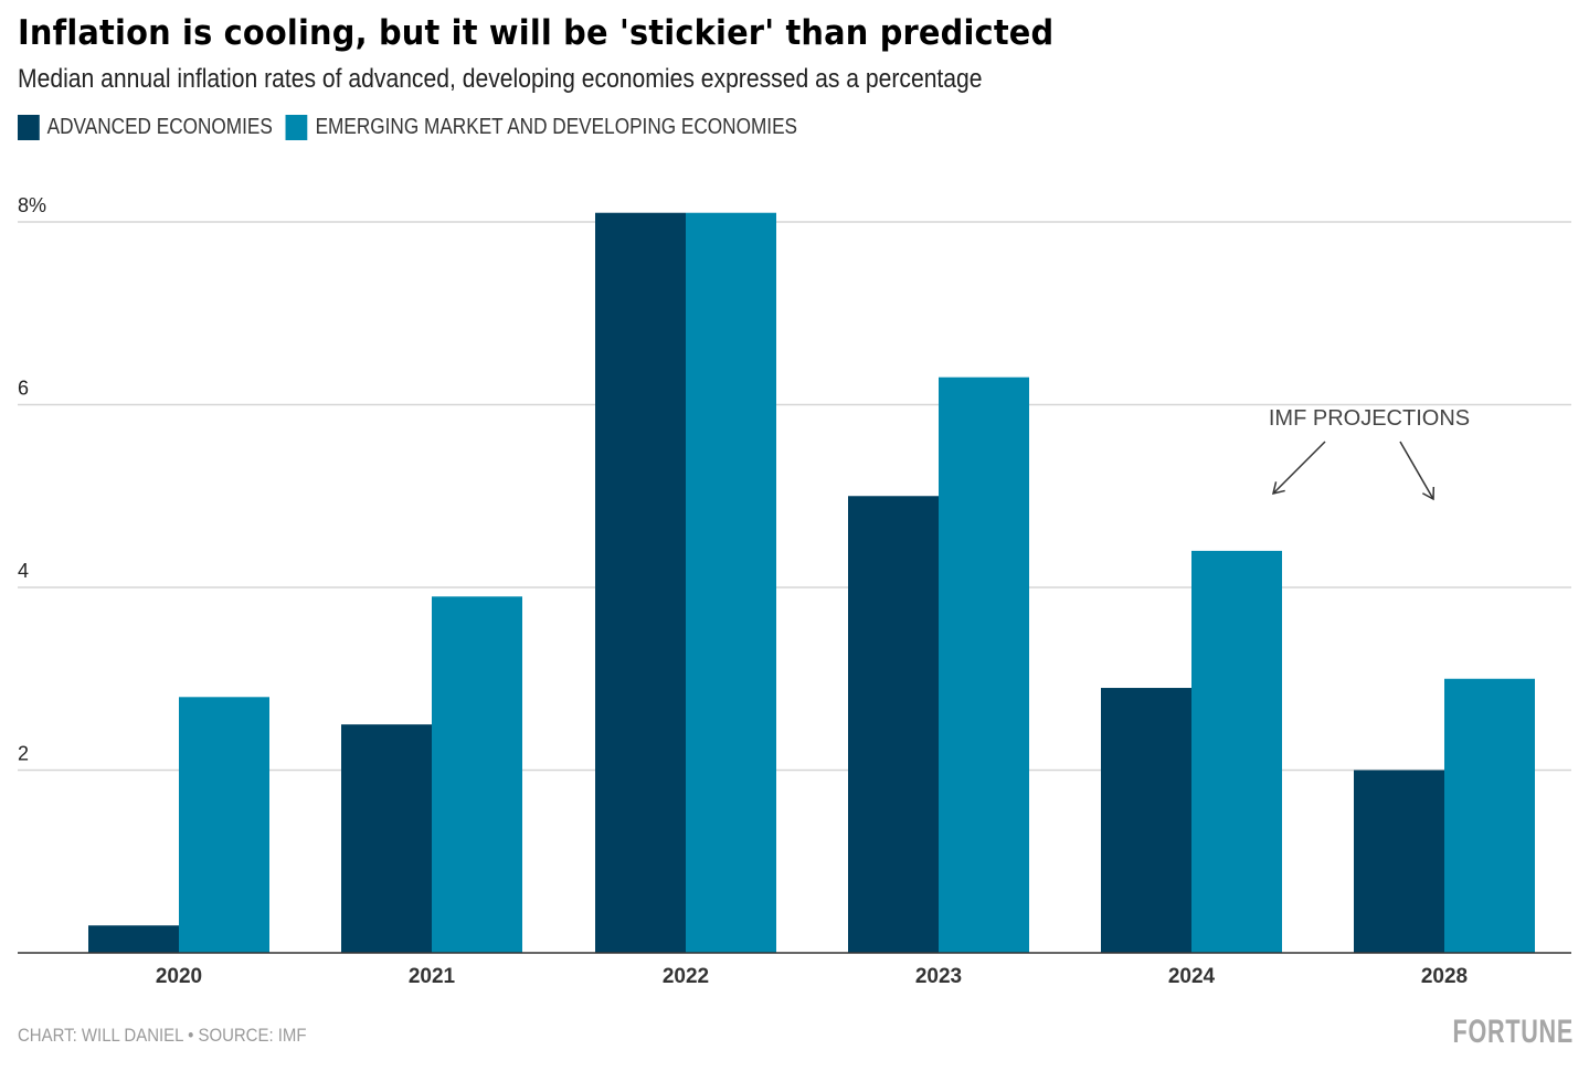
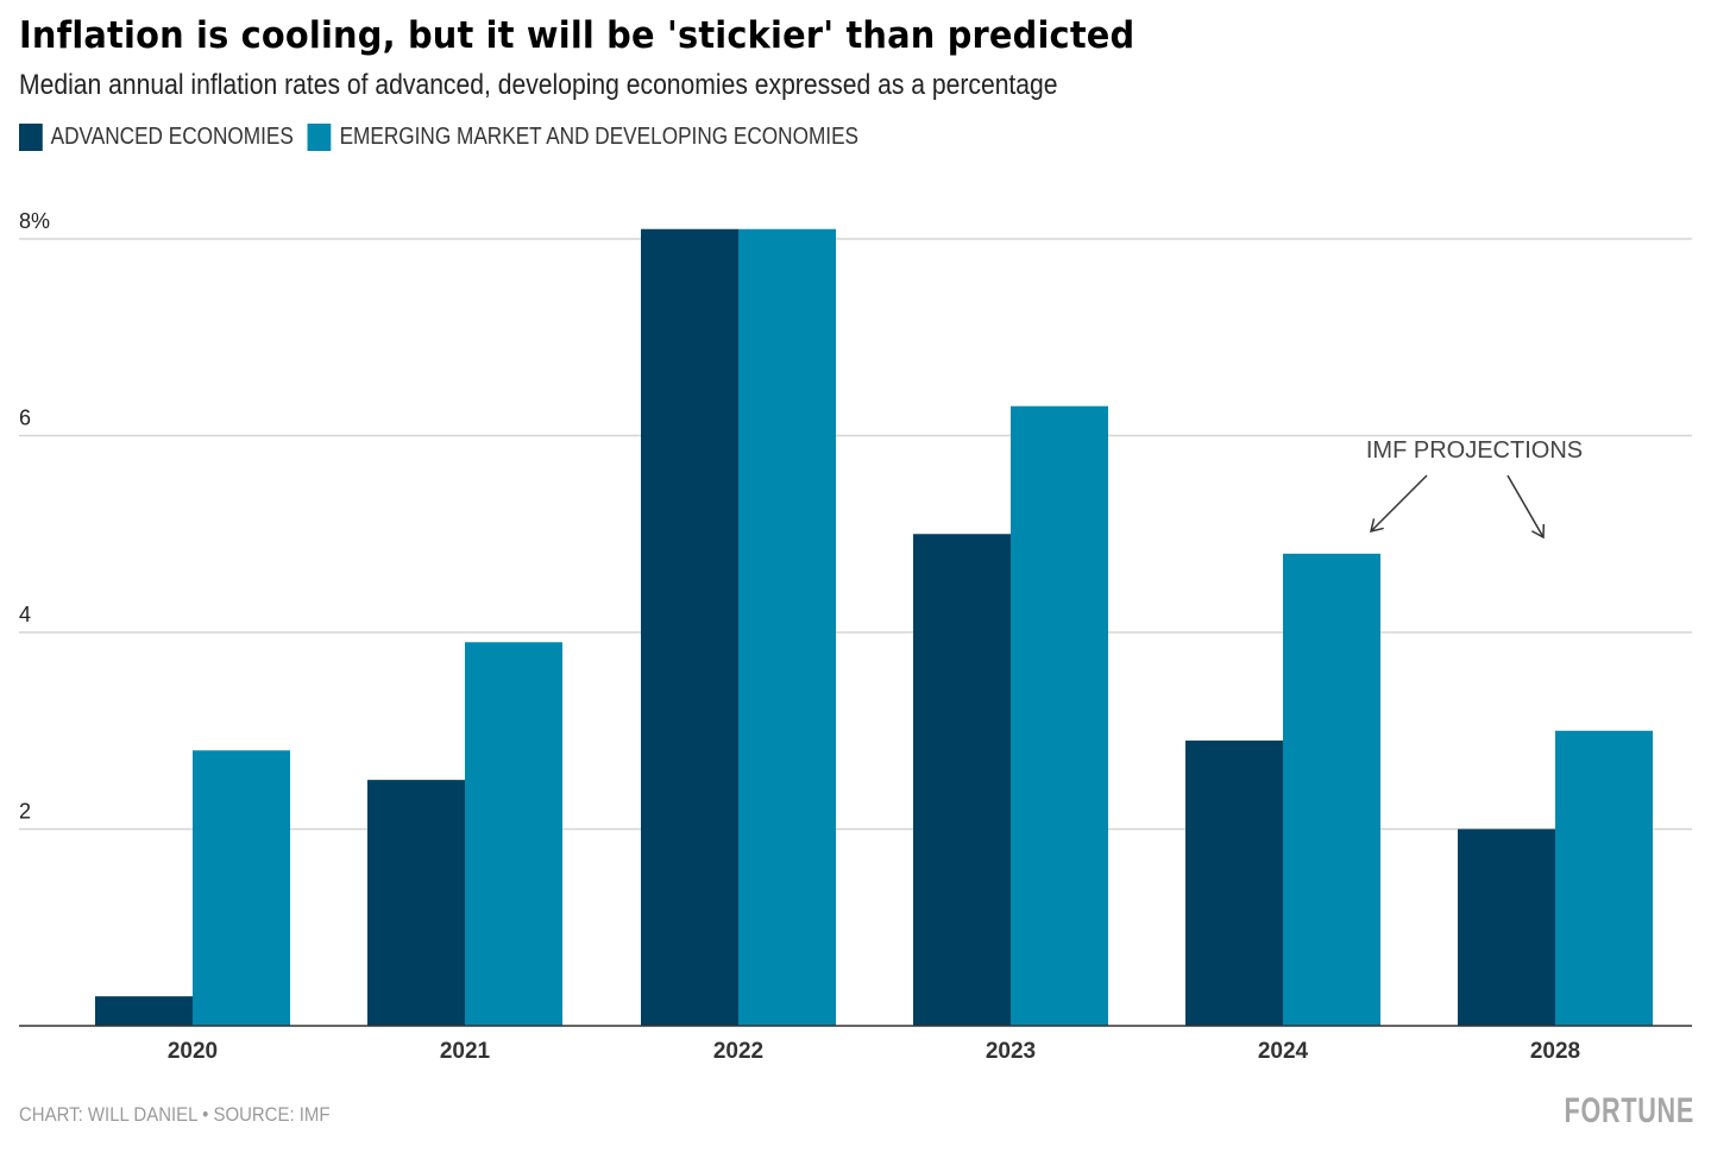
EMERGING MARKET AND DEVELOPING ECONOMIES/2024: 4.4% -> 4.8%
